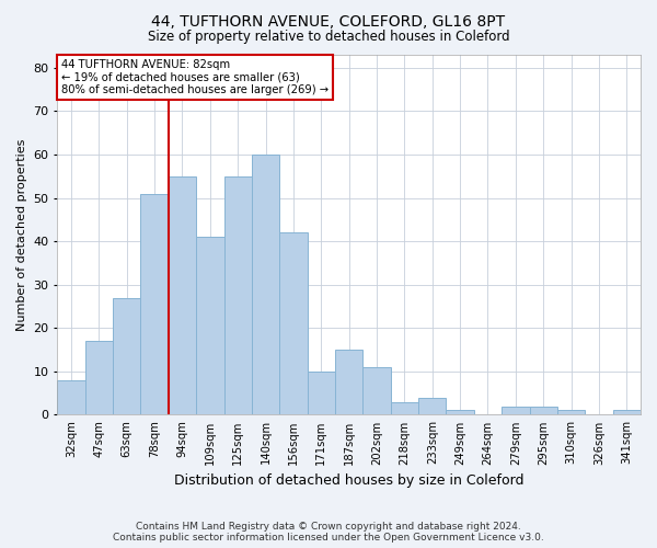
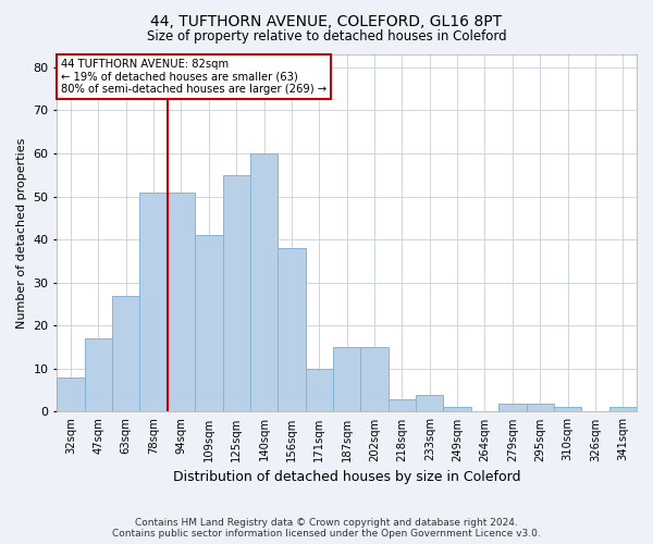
94sqm: 55 -> 51
156sqm: 42 -> 38
202sqm: 11 -> 15
